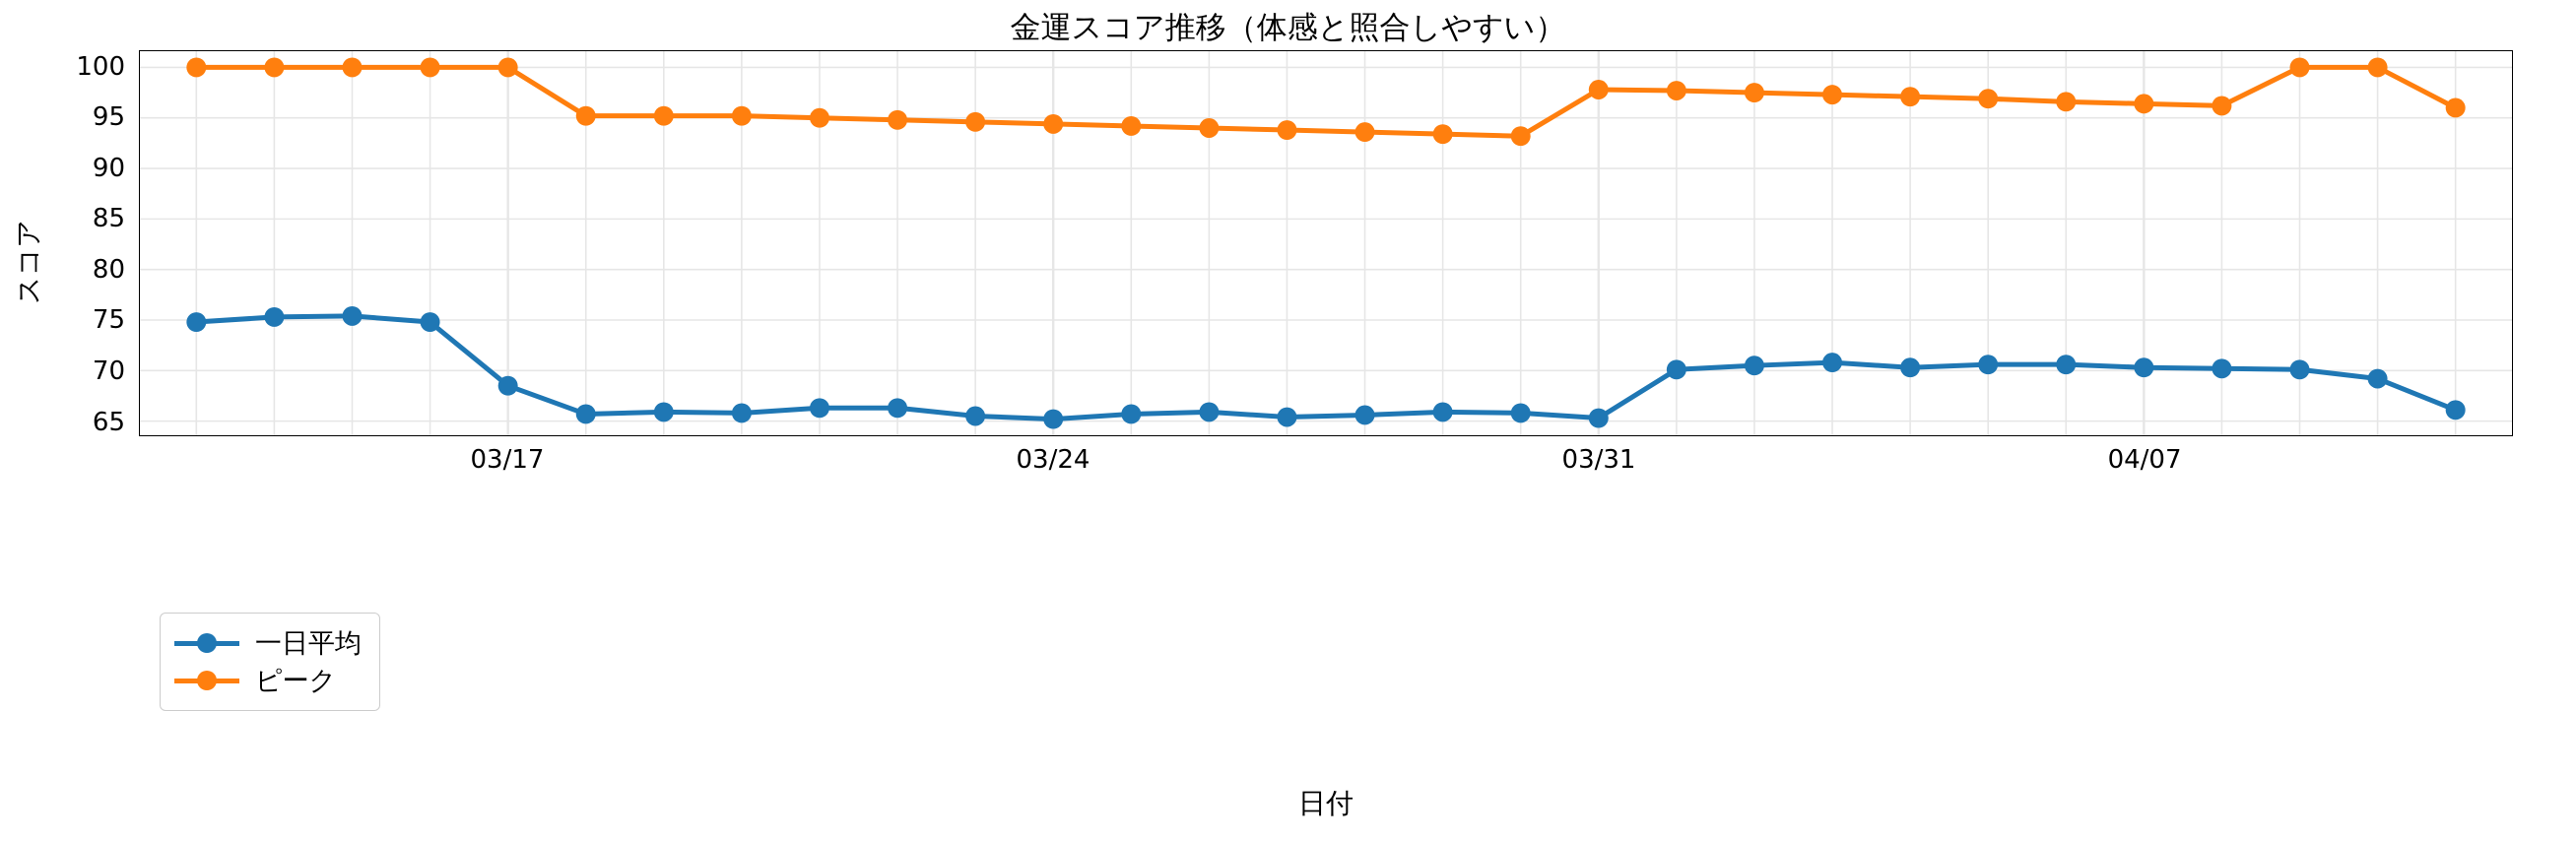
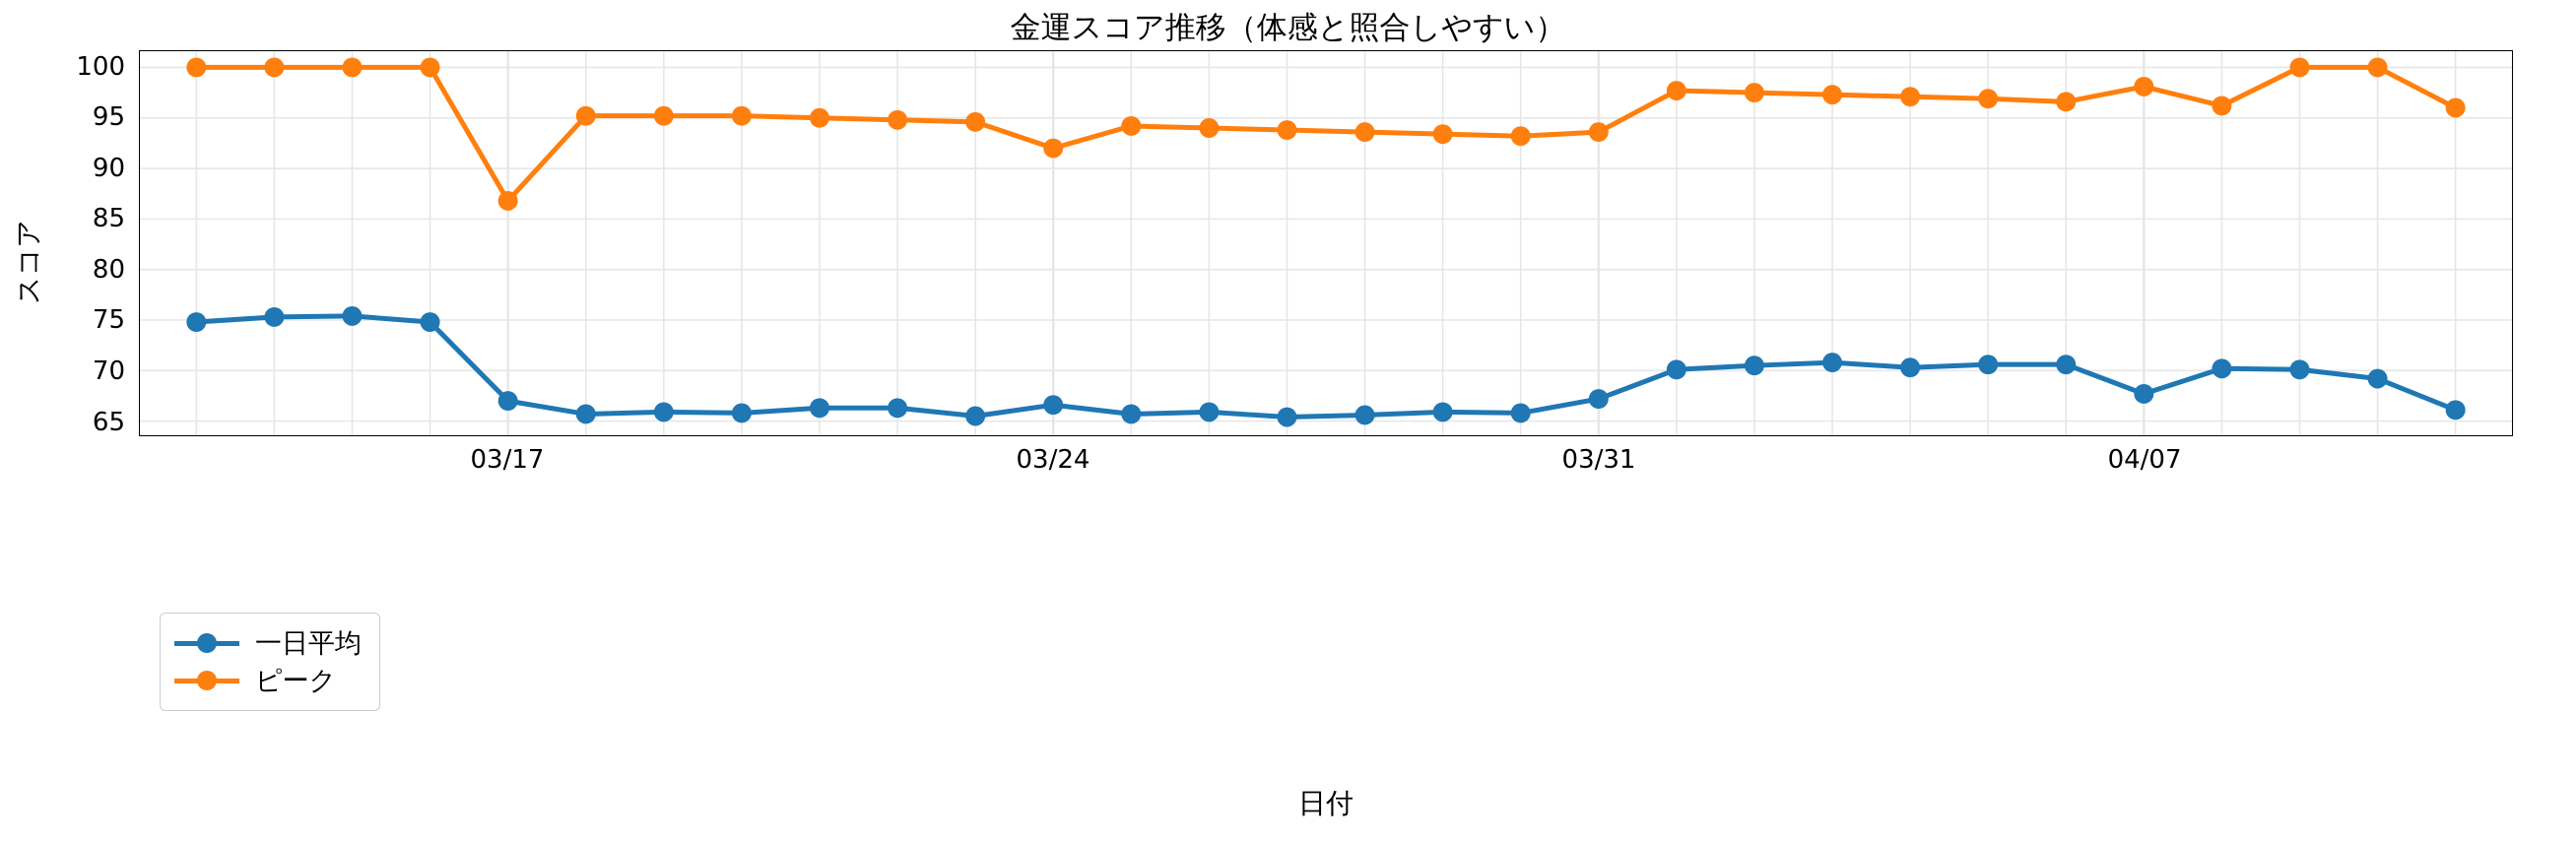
一日平均/03/17: 68.5 -> 67.0
ピーク/03/17: 100.0 -> 86.8
一日平均/03/24: 65.2 -> 66.6
ピーク/03/24: 94.4 -> 92.0
一日平均/03/31: 65.3 -> 67.2
ピーク/03/31: 97.8 -> 93.6
一日平均/04/07: 70.3 -> 67.7
ピーク/04/07: 96.4 -> 98.1
